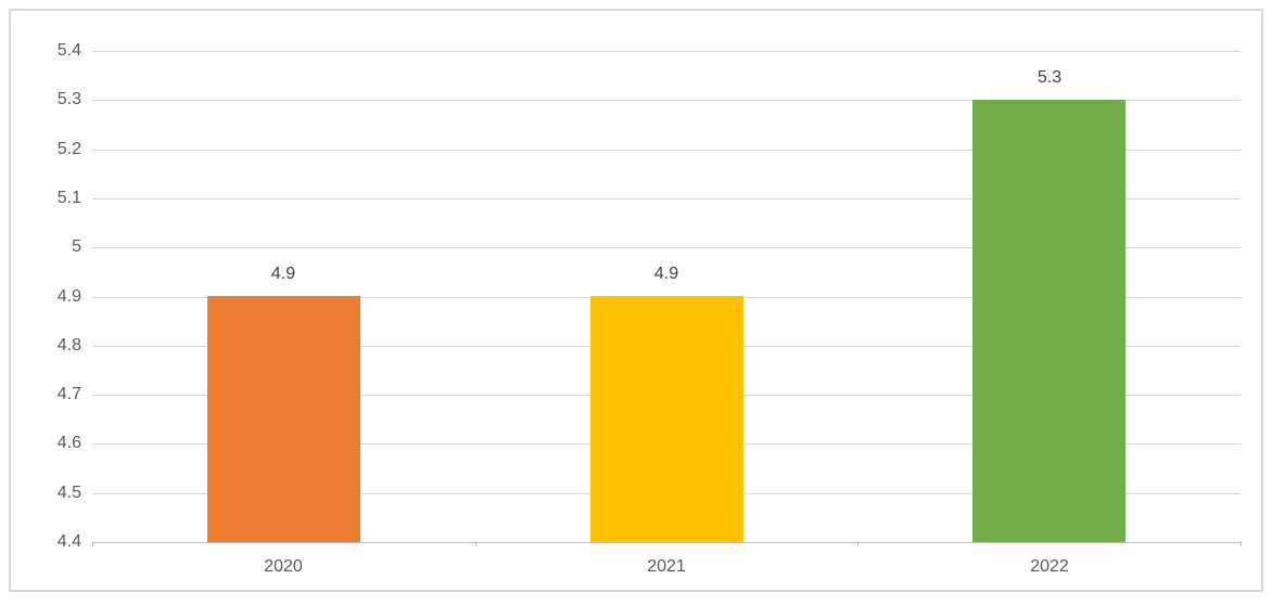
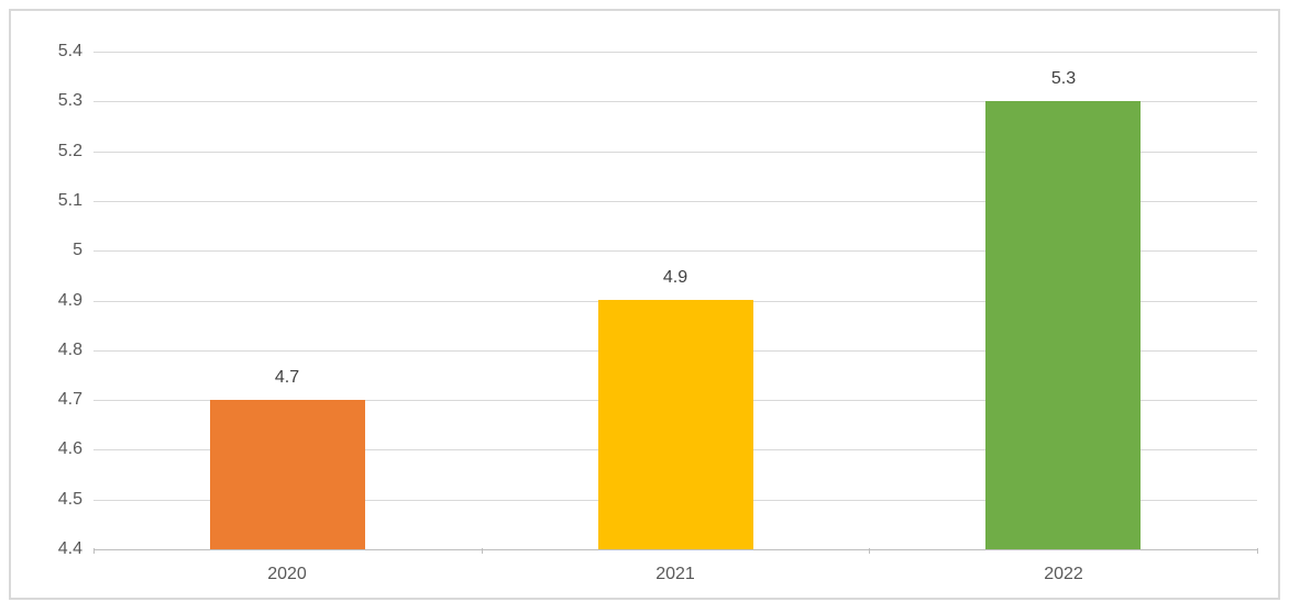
2020: 4.9 -> 4.7
